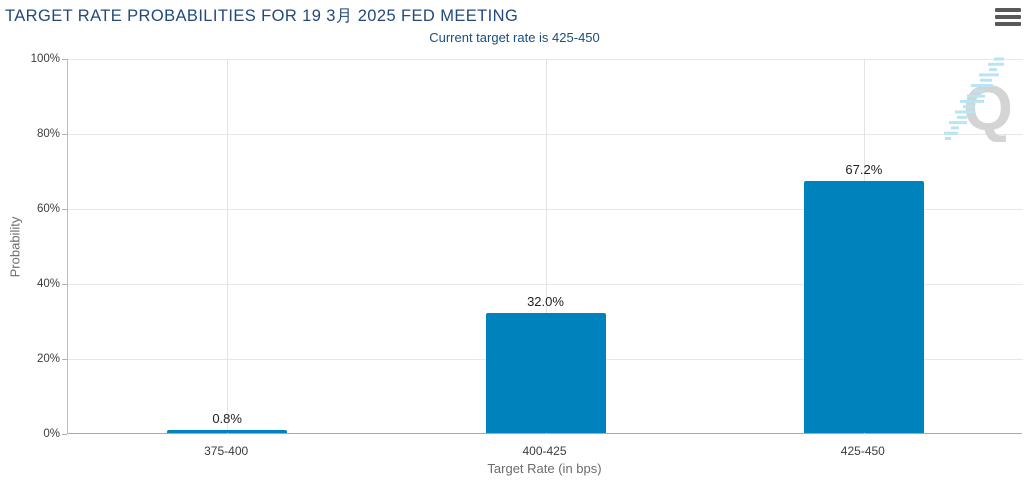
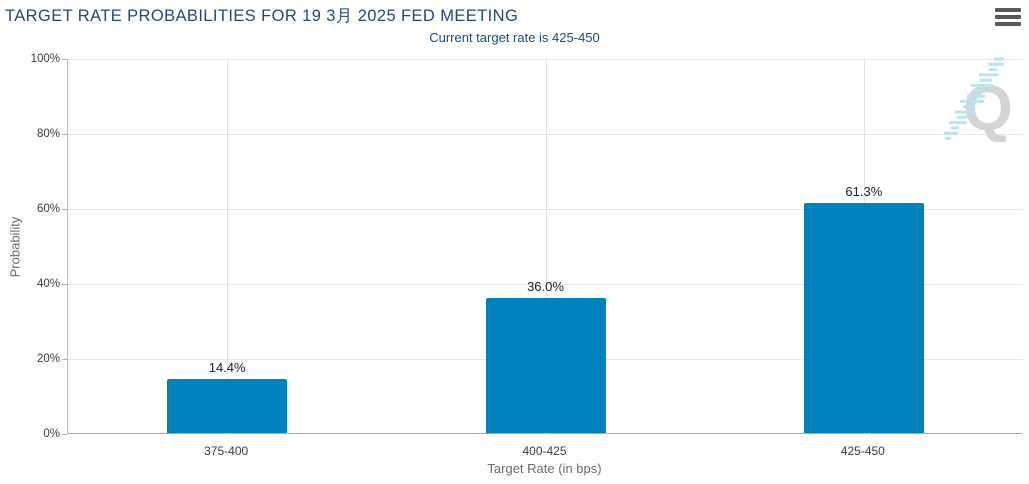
375-400: 0.8% -> 14.4%
400-425: 32.0% -> 36.0%
425-450: 67.2% -> 61.3%
